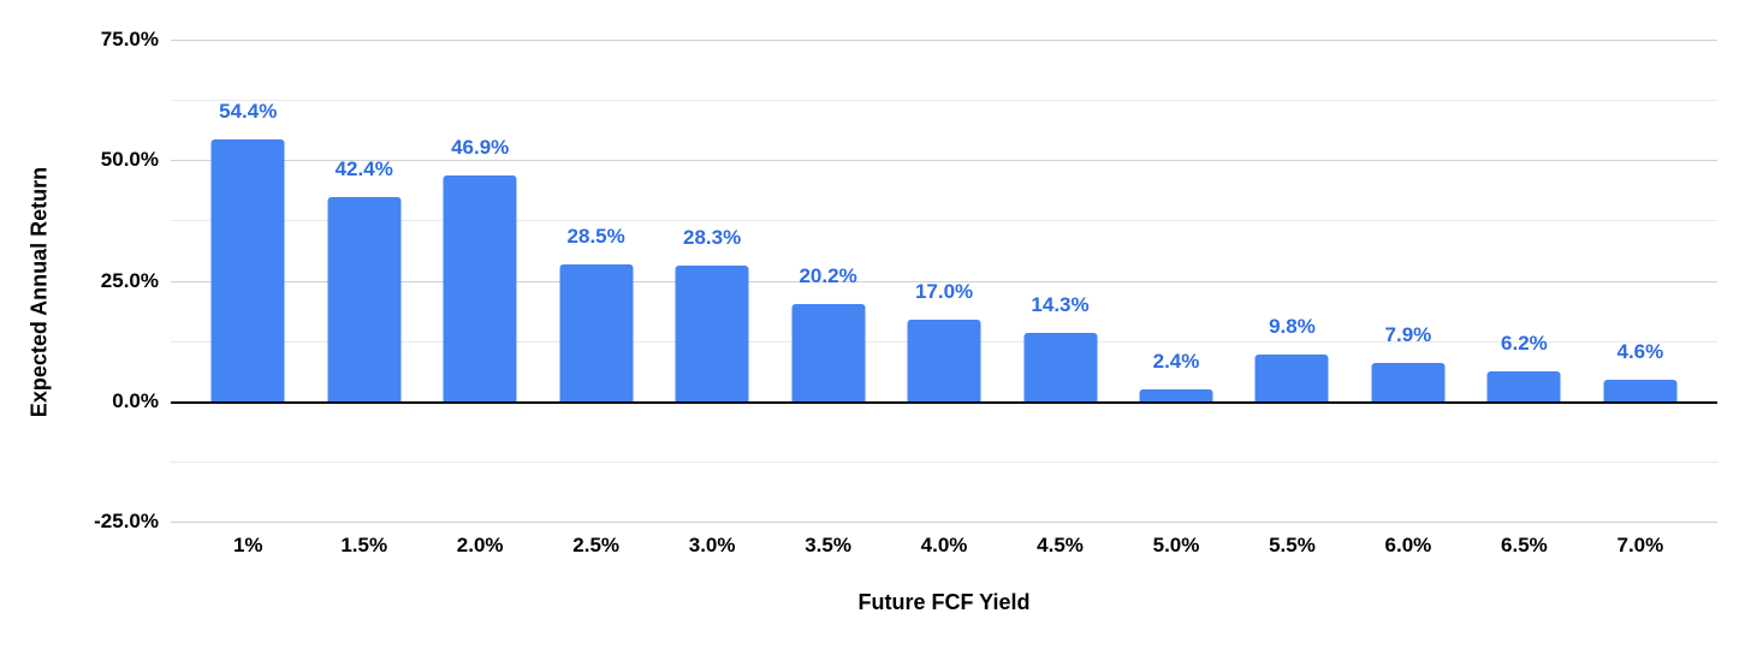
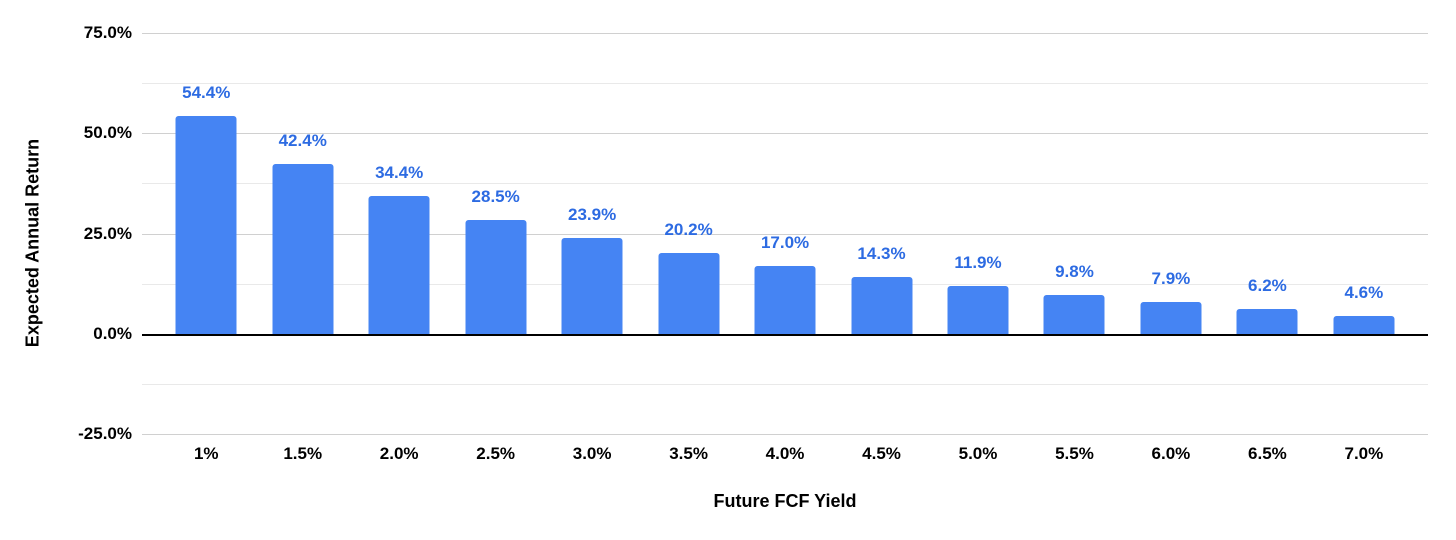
2.0%: 46.9% -> 34.4%
3.0%: 28.3% -> 23.9%
5.0%: 2.4% -> 11.9%
